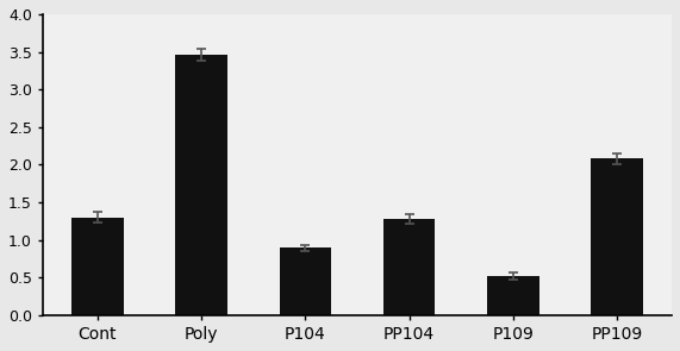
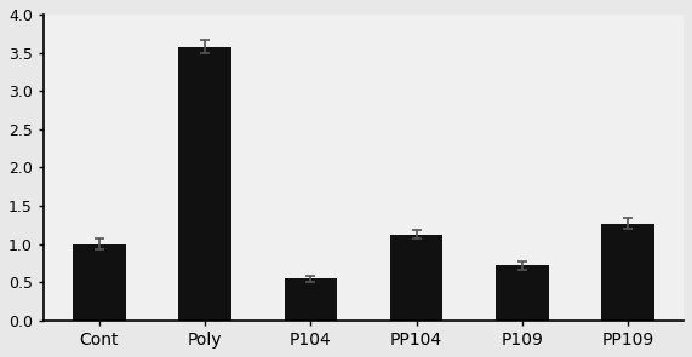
Cont: 1.30 -> 1.00
Poly: 3.46 -> 3.58
P104: 0.90 -> 0.55
PP104: 1.28 -> 1.13
P109: 0.52 -> 0.72
PP109: 2.08 -> 1.27
